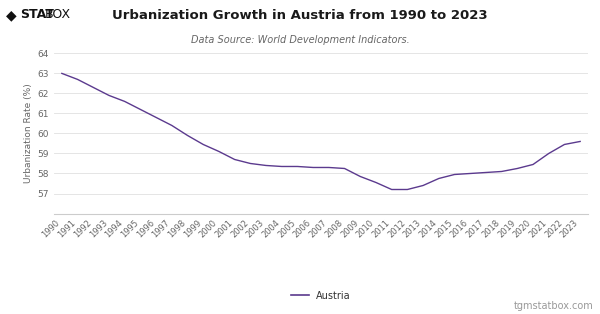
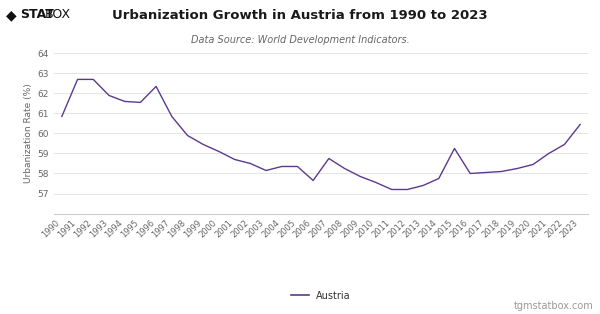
1990: 63.00 -> 60.85
1992: 62.30 -> 62.70
1995: 61.20 -> 61.55
1996: 60.80 -> 62.35
1997: 60.40 -> 60.85
2003: 58.40 -> 58.15
2006: 58.30 -> 57.65
2007: 58.30 -> 58.75
2015: 57.95 -> 59.25
2023: 59.60 -> 60.45
